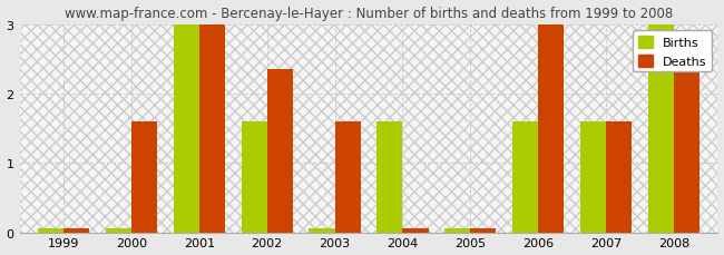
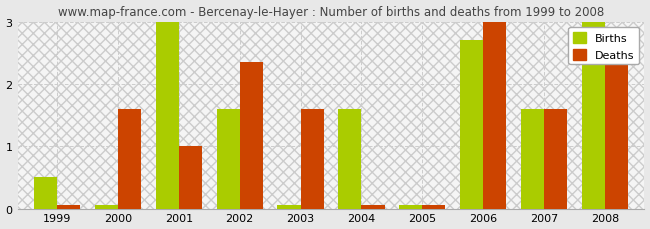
Births/1999: 0.05 -> 0.50
Deaths/2001: 3.00 -> 1.00
Births/2006: 1.60 -> 2.70
